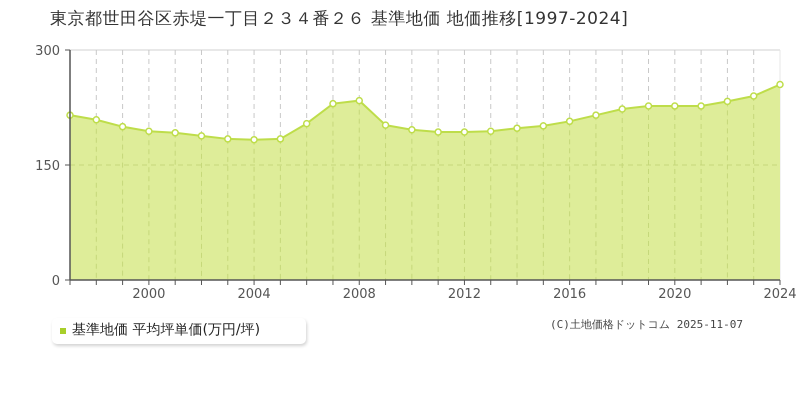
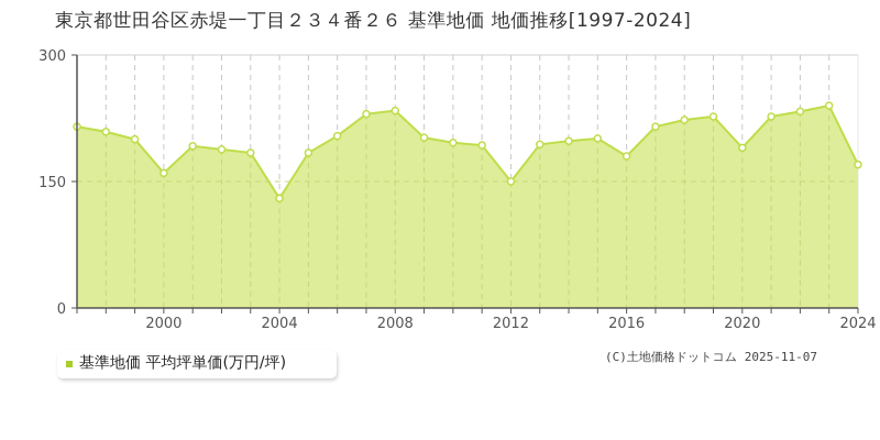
2000: 190 -> 160
2004: 180 -> 130
2012: 190 -> 150
2016: 210 -> 180
2020: 230 -> 190
2024: 260 -> 170
